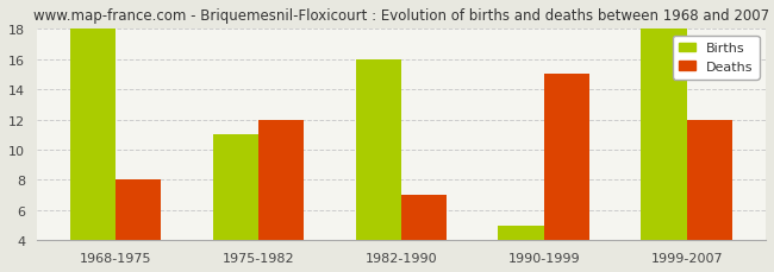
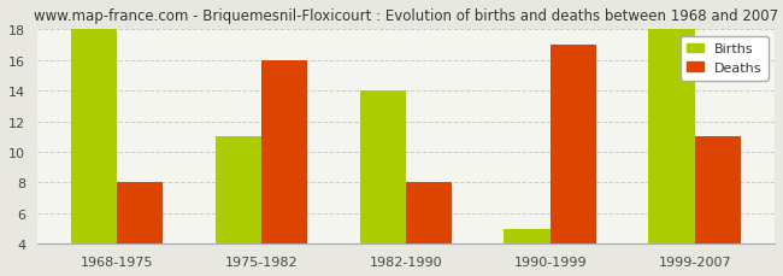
Deaths/1975-1982: 12 -> 16
Births/1982-1990: 16 -> 14
Deaths/1982-1990: 7 -> 8
Deaths/1990-1999: 15 -> 17
Deaths/1999-2007: 12 -> 11
